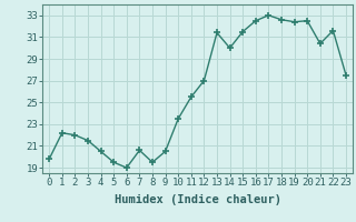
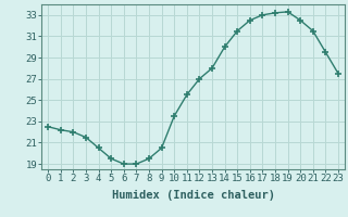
0: 19.8 -> 22.5
7: 20.6 -> 19.0
13: 31.4 -> 28.0
18: 32.6 -> 33.2
19: 32.4 -> 33.3
21: 30.4 -> 31.5
22: 31.6 -> 29.5
